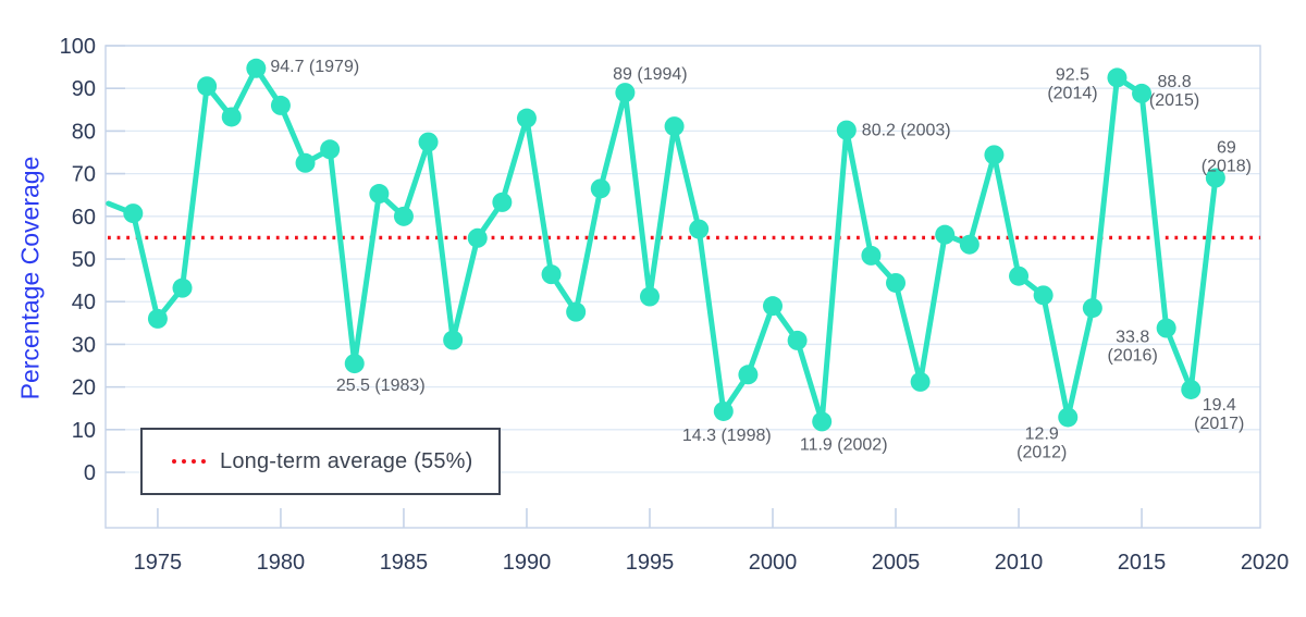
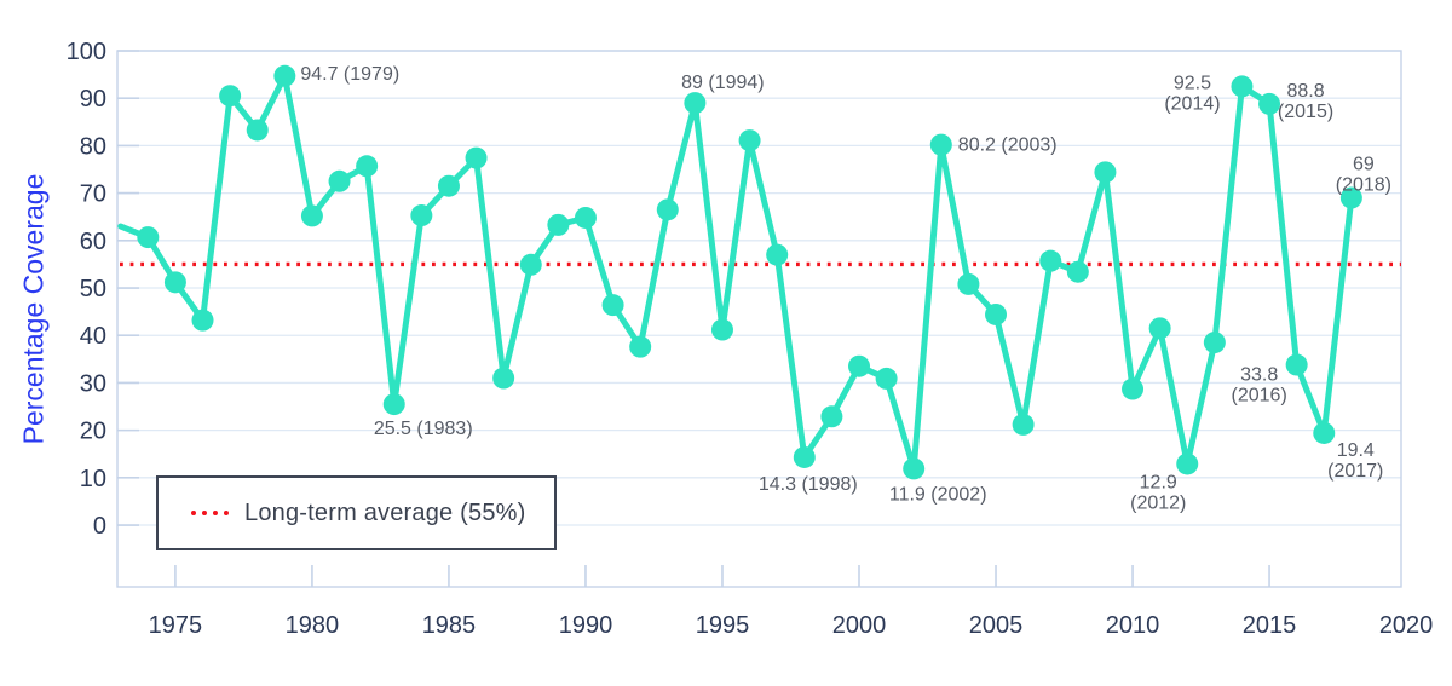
1975: 36 -> 51
1980: 86 -> 65
1985: 60 -> 72
1990: 83 -> 65
2000: 39 -> 34
2010: 46 -> 29
